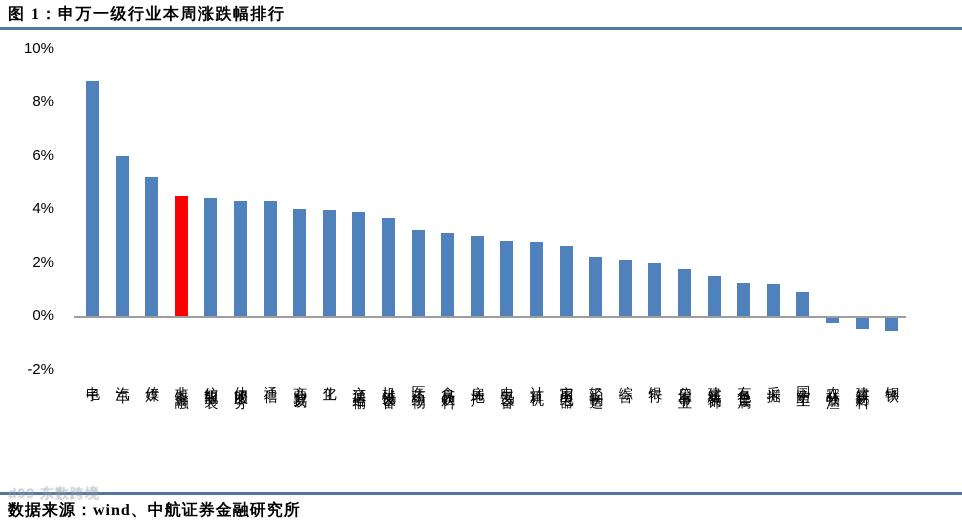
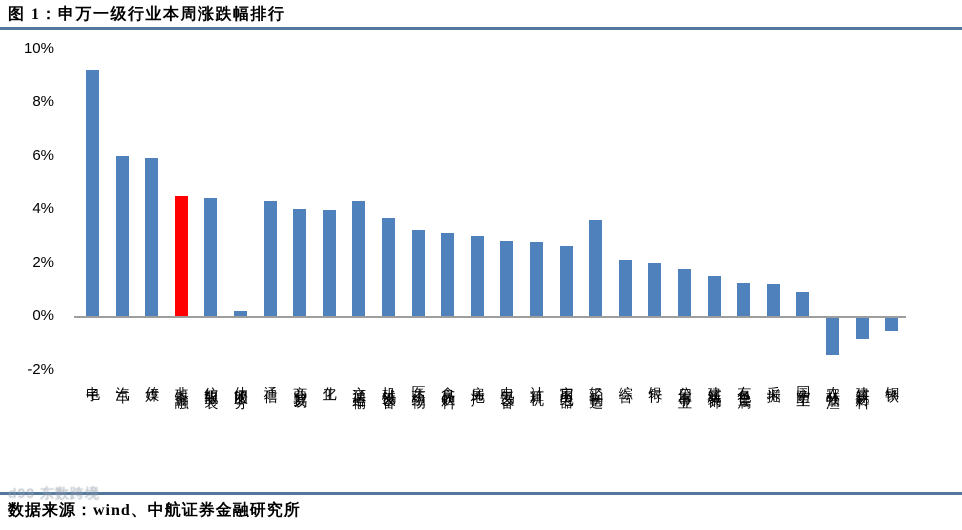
电子: 8.8% -> 9.2%
传媒: 5.2% -> 5.9%
休闲服务: 4.3% -> 0.2%
交通运输: 3.9% -> 4.3%
轻工制造: 2.2% -> 3.6%
农林牧渔: -0.2% -> -1.4%
建筑材料: -0.4% -> -0.8%
